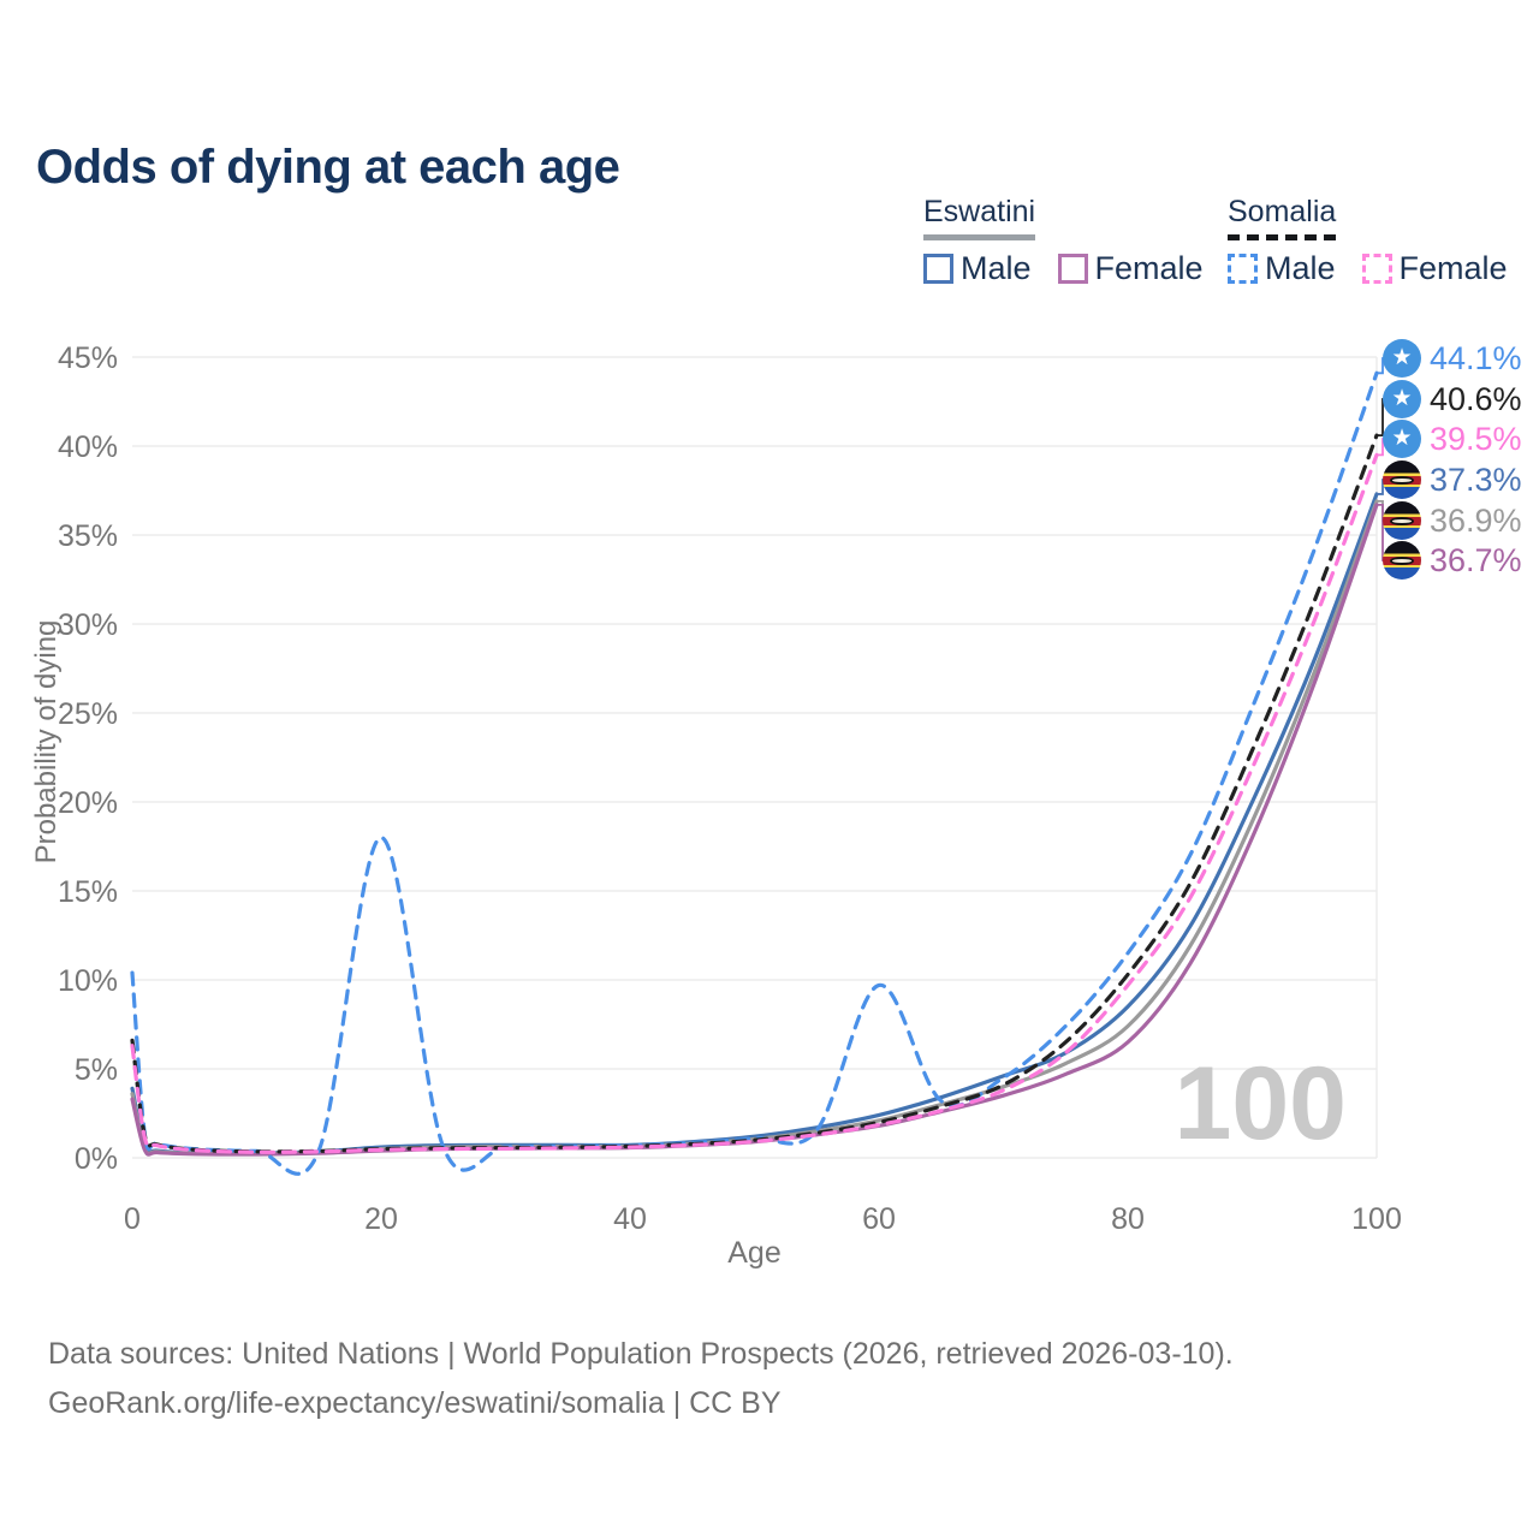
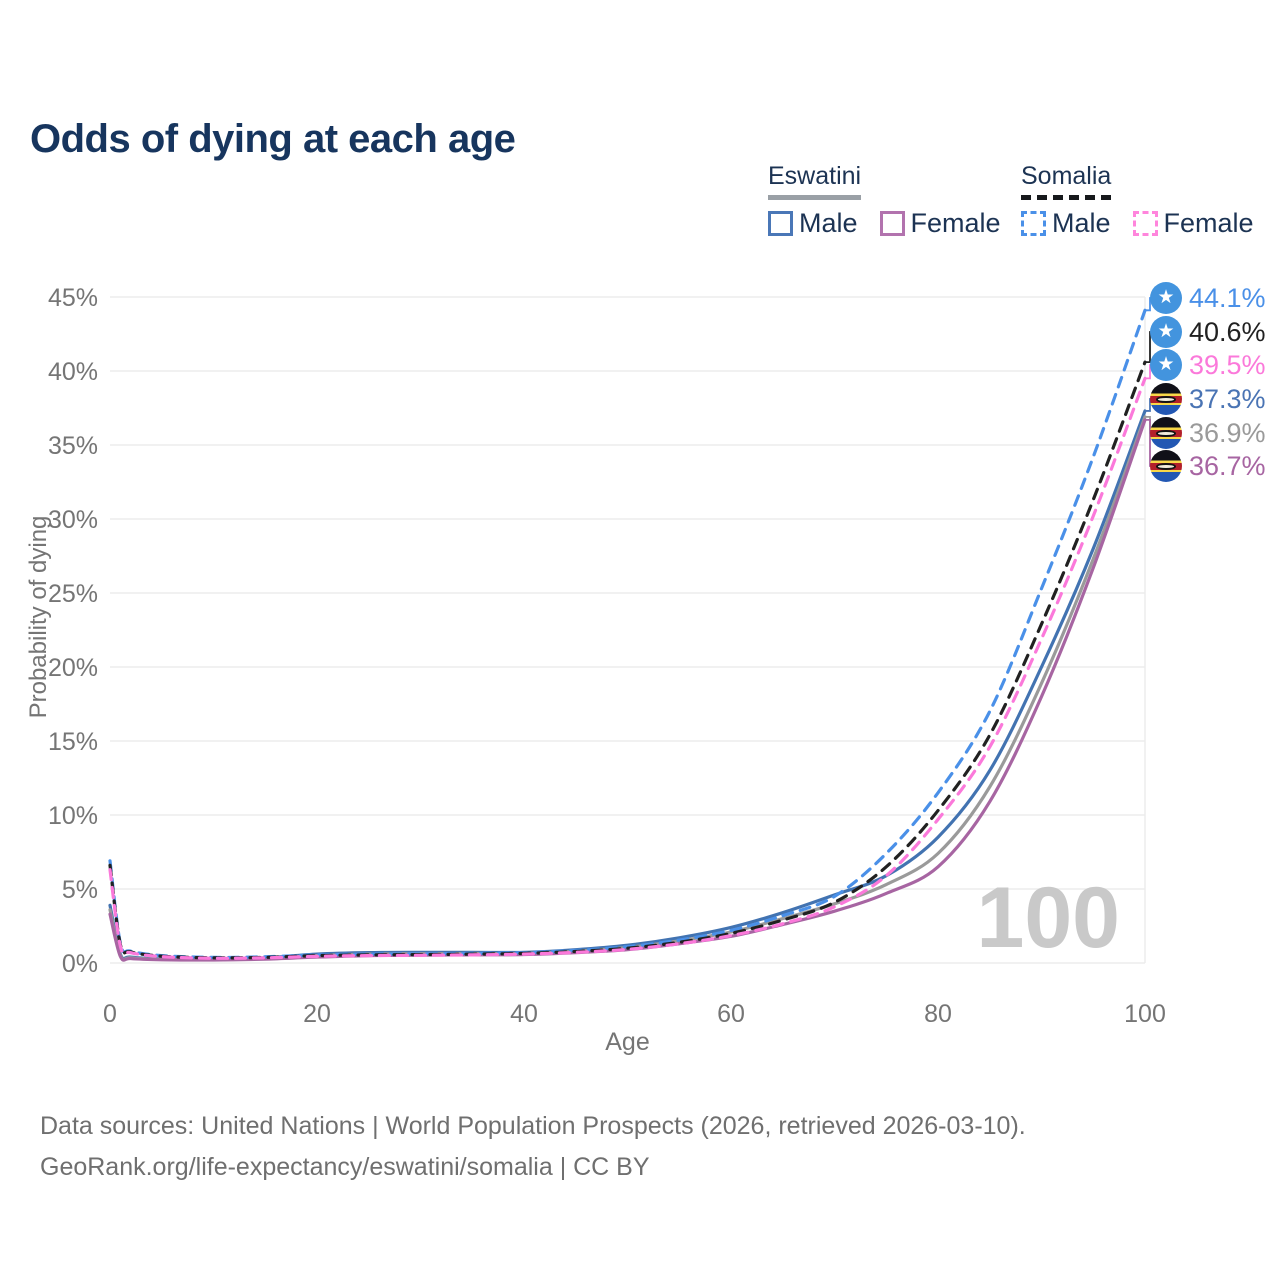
Somalia Male/0: 10.4% -> 6.9%
Somalia Male/20: 18.0% -> 0.6%
Somalia Male/60: 9.7% -> 2.2%
